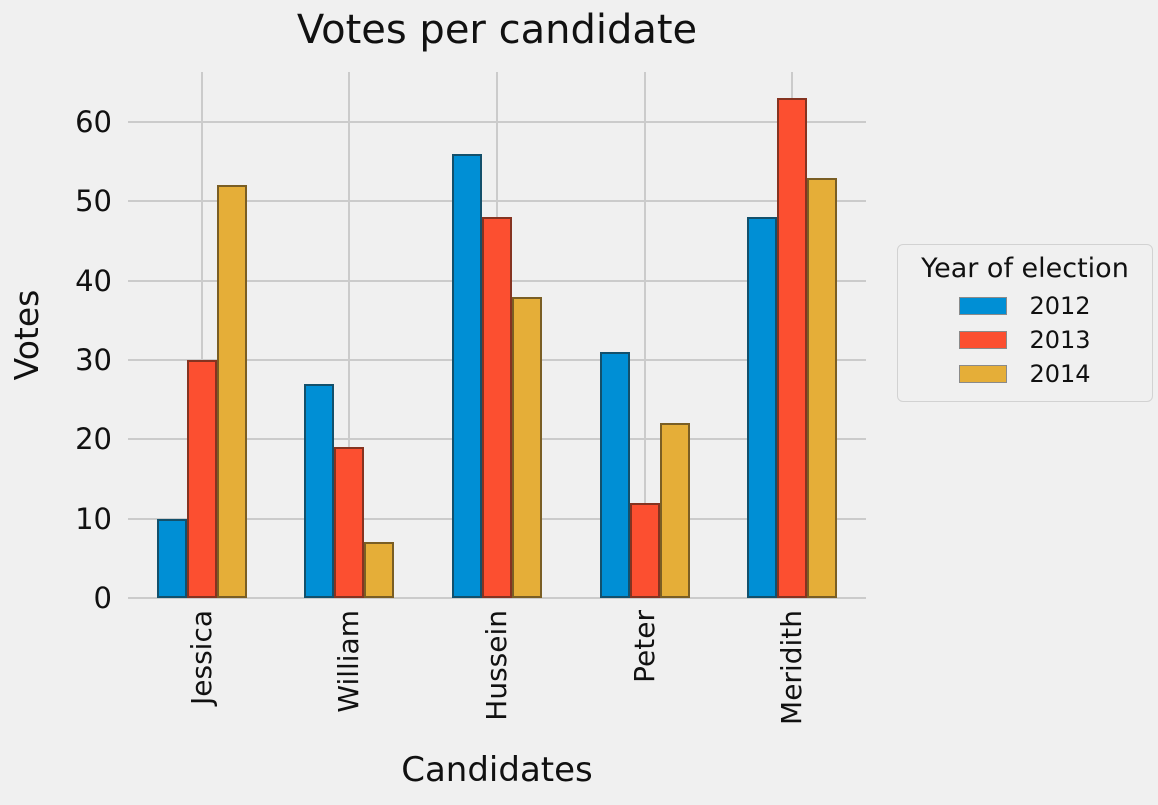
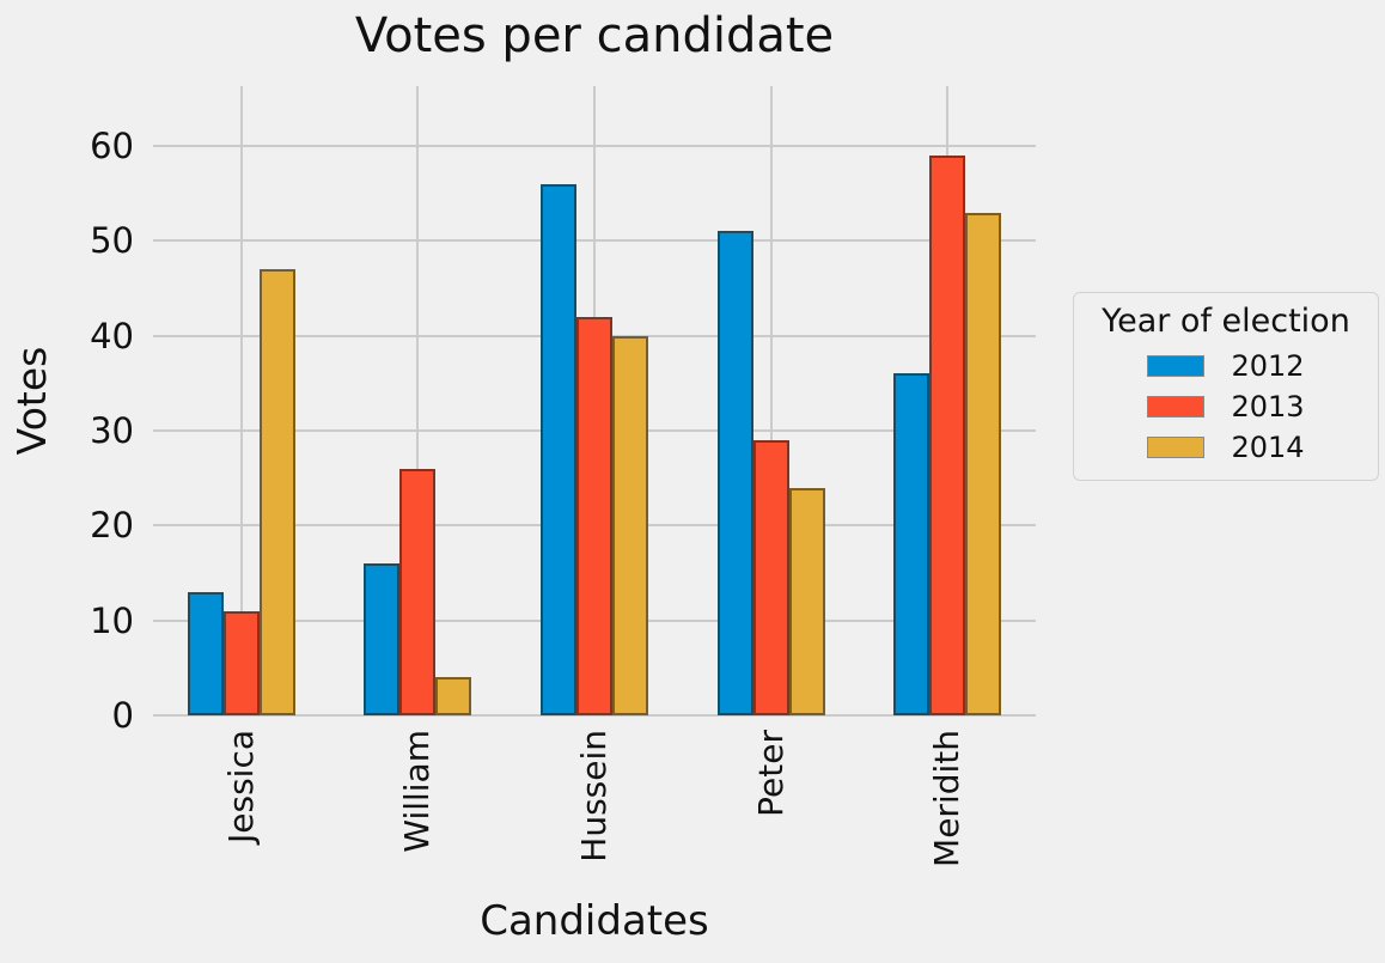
2012/Jessica: 10 -> 13
2013/Jessica: 30 -> 11
2014/Jessica: 52 -> 47
2012/William: 27 -> 16
2013/William: 19 -> 26
2014/William: 7 -> 4
2013/Hussein: 48 -> 42
2014/Hussein: 38 -> 40
2012/Peter: 31 -> 51
2013/Peter: 12 -> 29
2014/Peter: 22 -> 24
2012/Meridith: 48 -> 36
2013/Meridith: 63 -> 59
